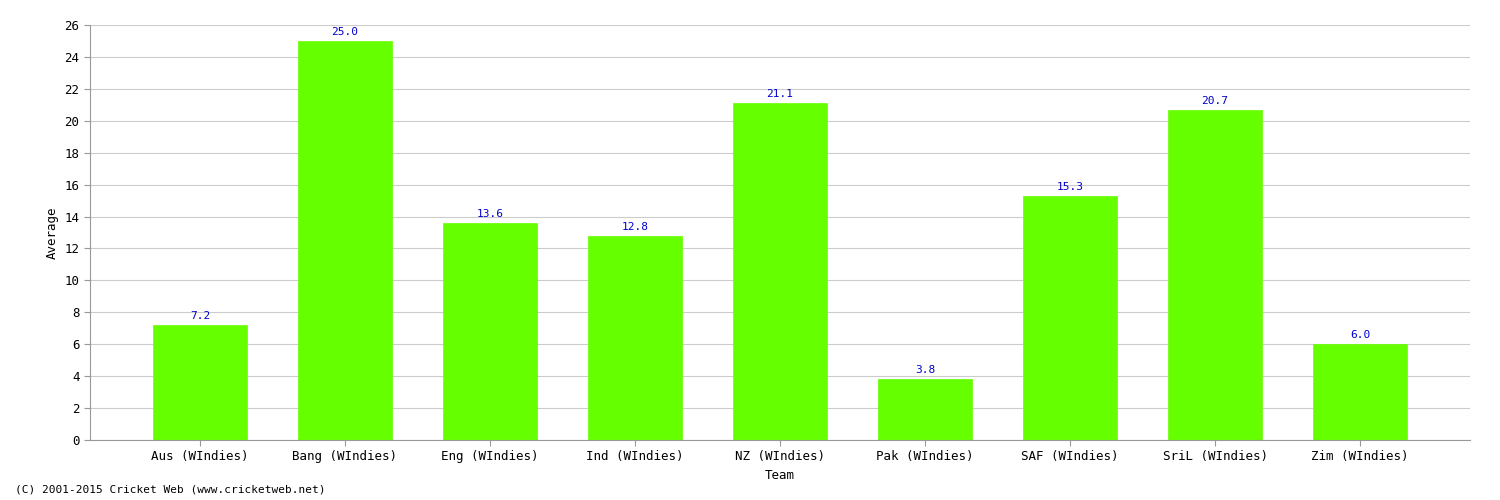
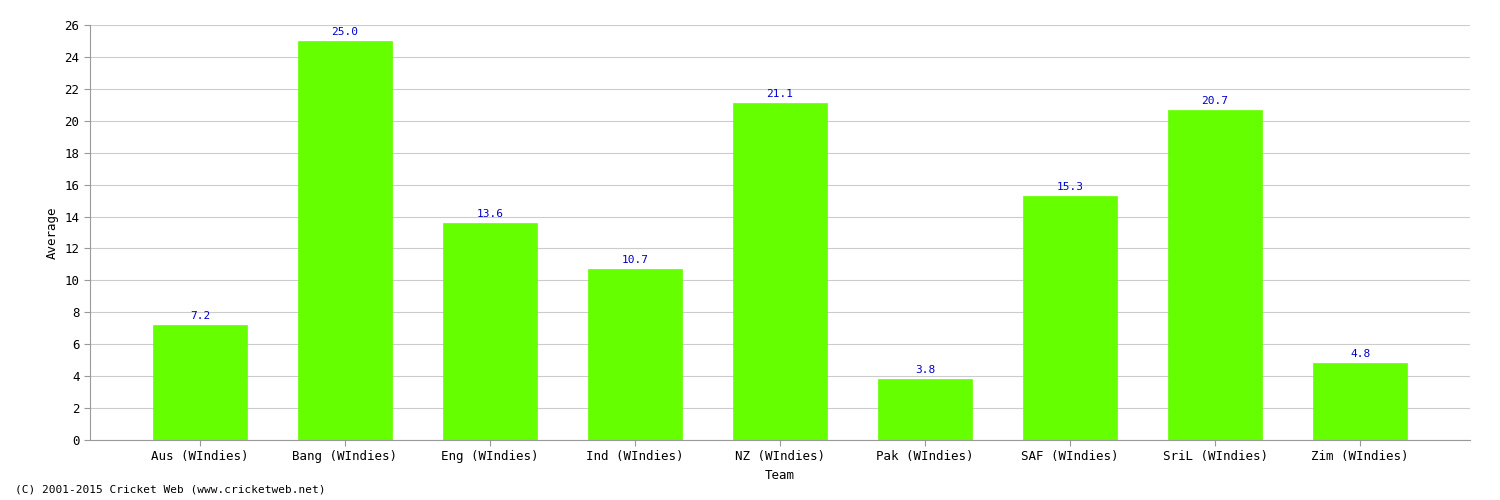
Ind (WIndies): 12.8 -> 10.7
Zim (WIndies): 6.0 -> 4.8
